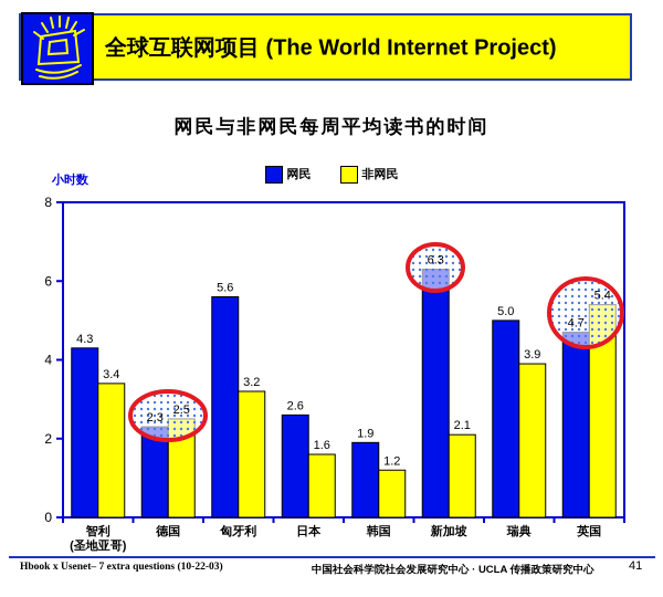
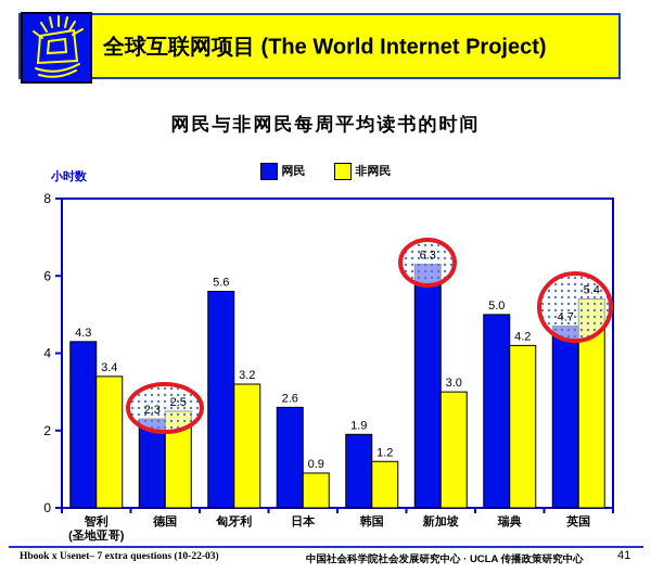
非网民/日本: 1.6 -> 0.9
非网民/新加坡: 2.1 -> 3.0
非网民/瑞典: 3.9 -> 4.2
